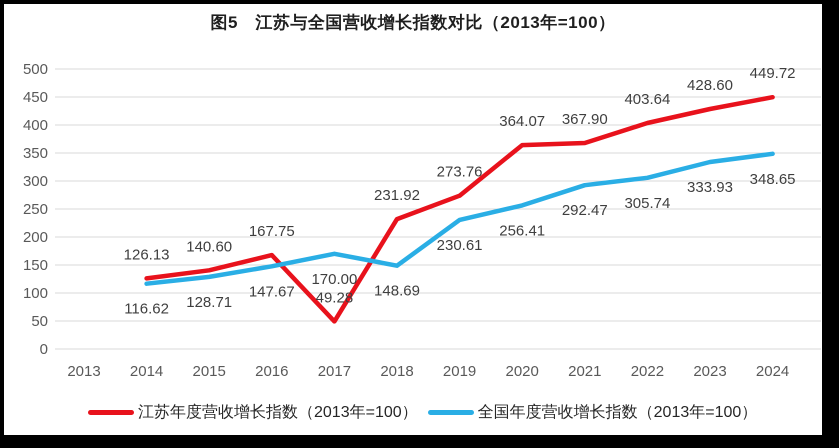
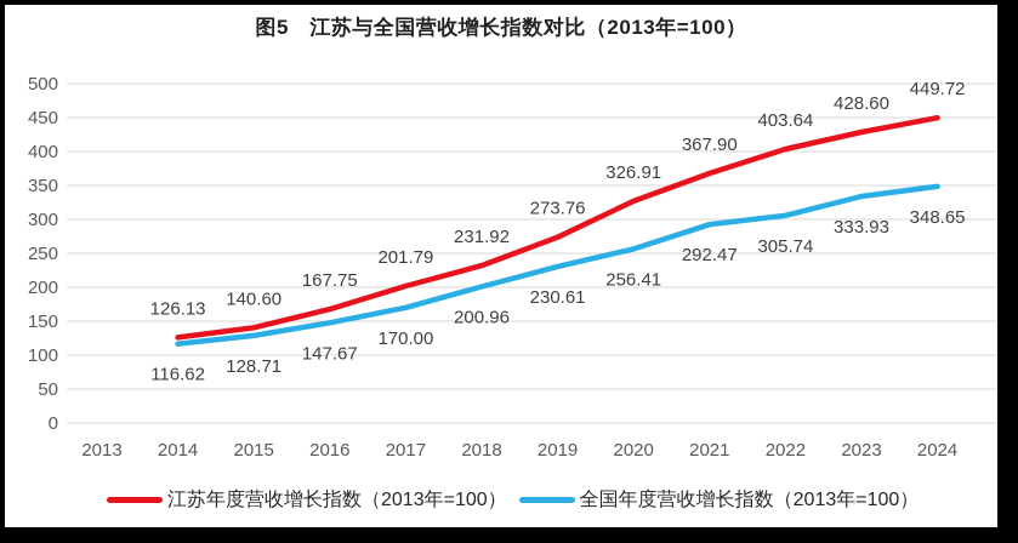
江苏年度营收增长指数（2013年=100）/2017: 49.28 -> 201.79
全国年度营收增长指数（2013年=100）/2018: 148.69 -> 200.96
江苏年度营收增长指数（2013年=100）/2020: 364.07 -> 326.91
